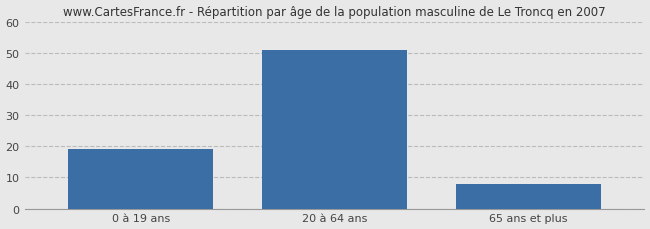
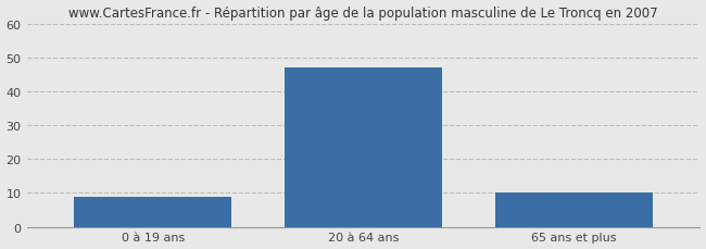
0 à 19 ans: 19 -> 9
20 à 64 ans: 51 -> 47
65 ans et plus: 8 -> 10
